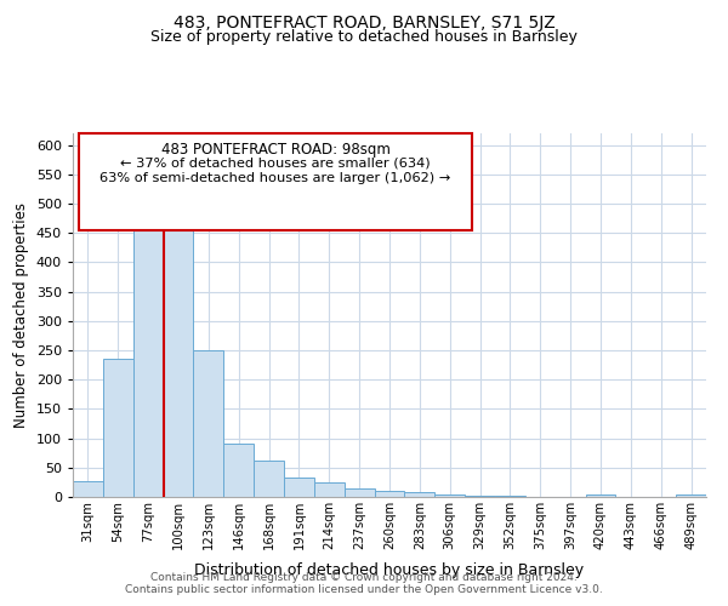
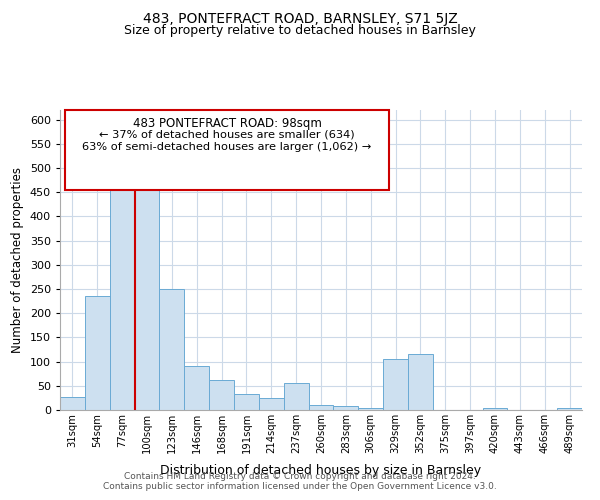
237sqm: 14 -> 55
329sqm: 2 -> 105
352sqm: 2 -> 115
